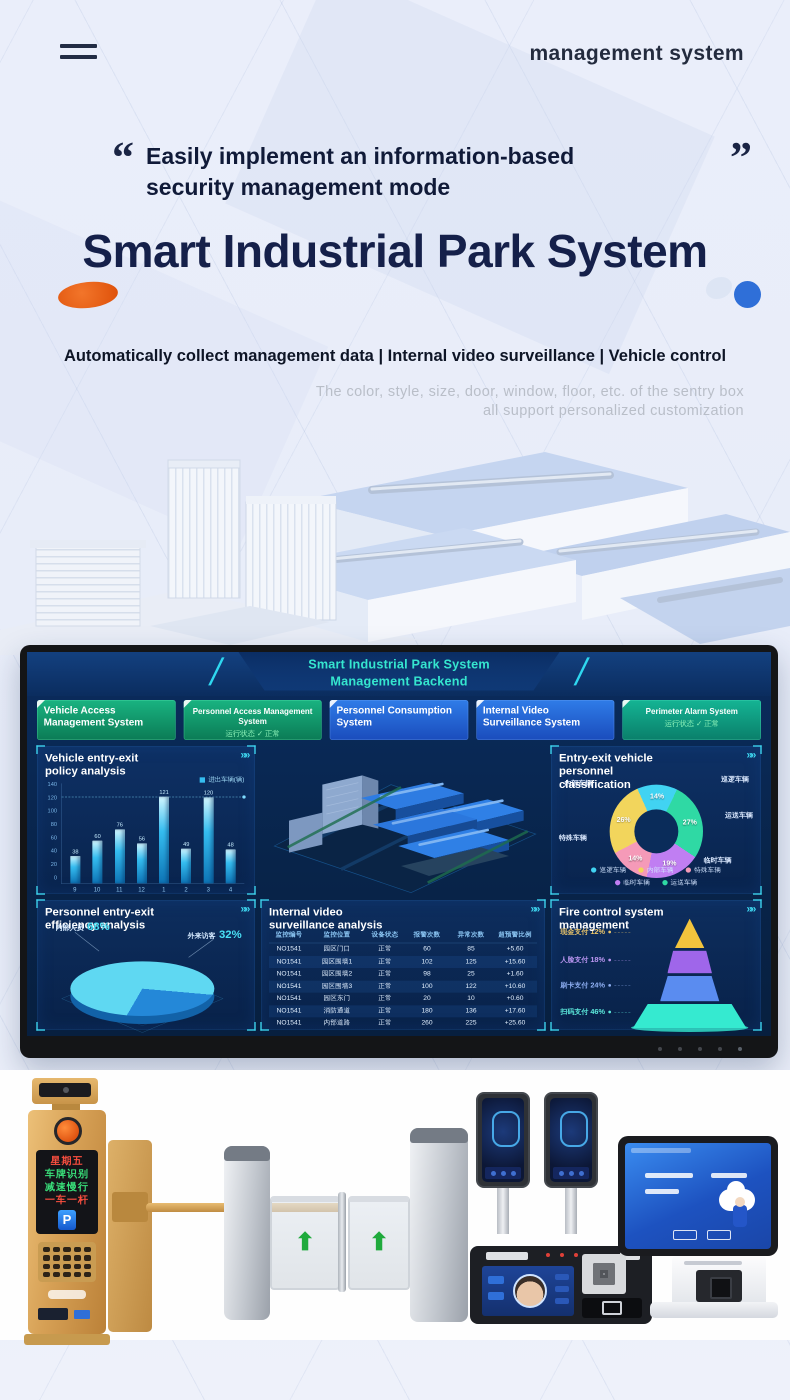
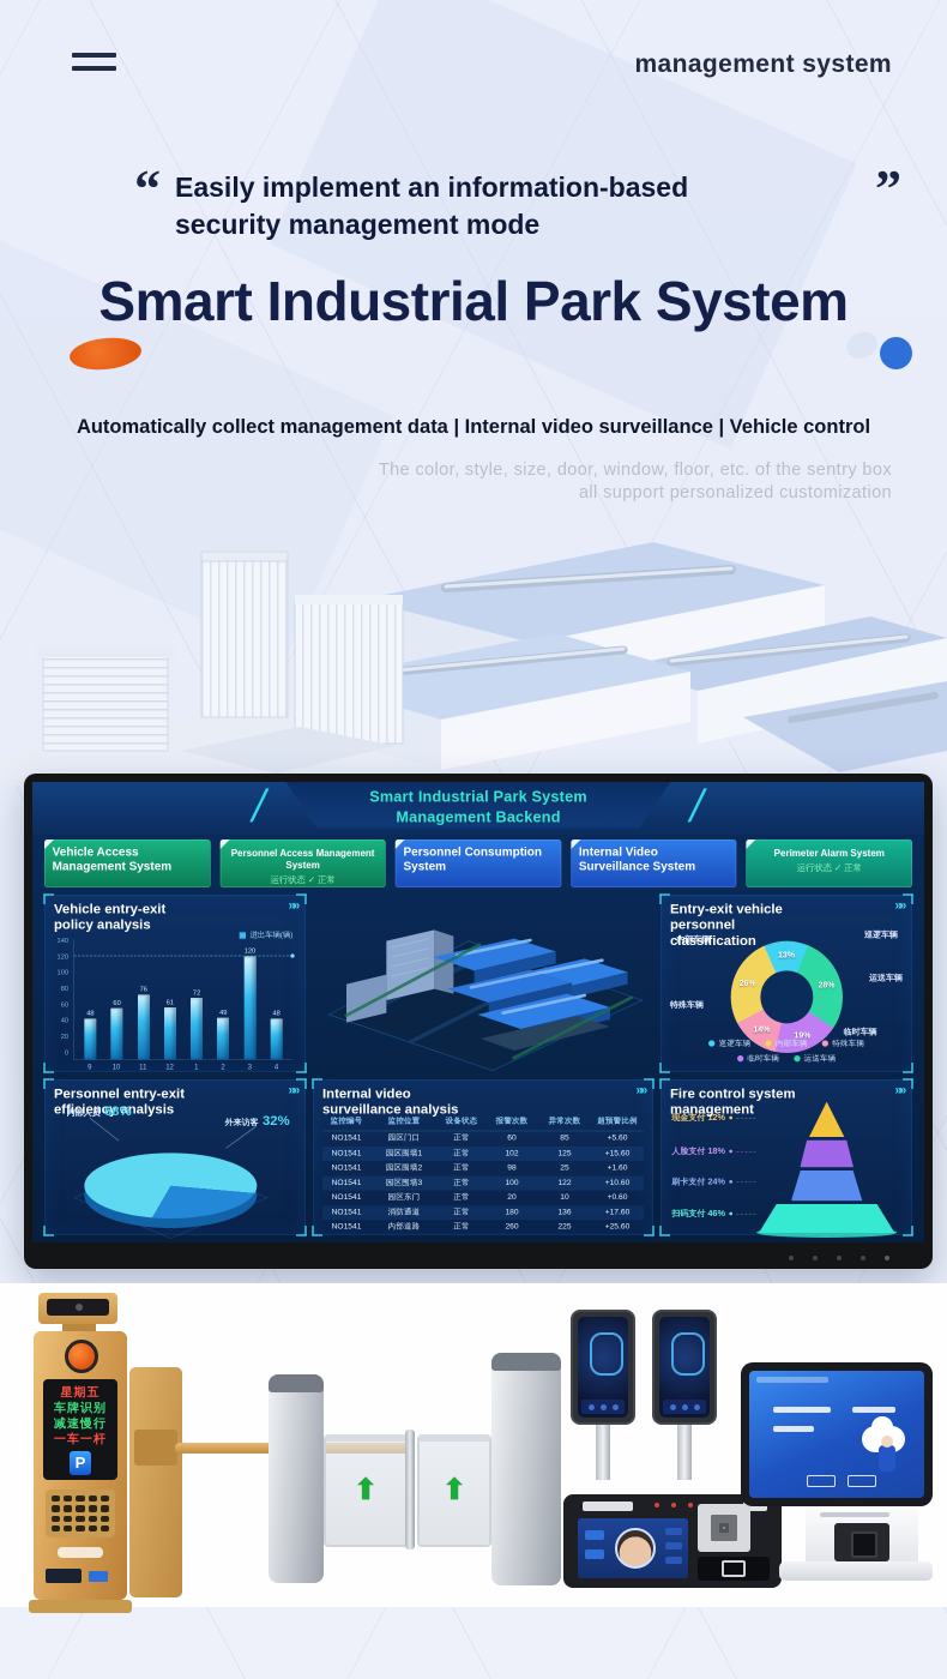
Vehicle entry-exit policy analysis/9: 38 -> 48
Vehicle entry-exit policy analysis/12: 56 -> 61
Vehicle entry-exit policy analysis/1: 121 -> 72
Entry-exit vehicle personnel classification/巡逻车辆: 14% -> 13%
Entry-exit vehicle personnel classification/运送车辆: 27% -> 28%
